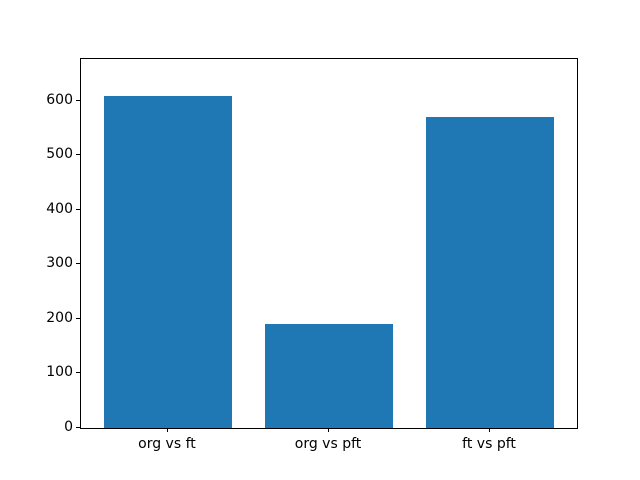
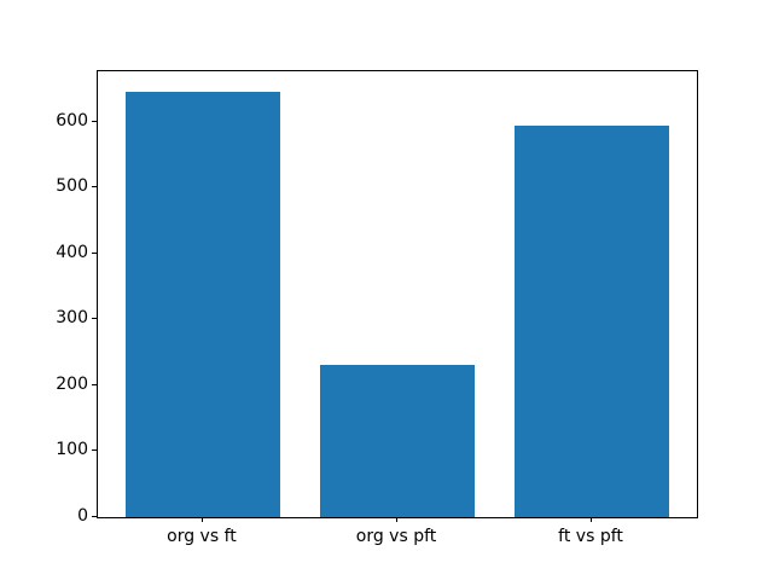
org vs ft: 610 -> 640
org vs pft: 190 -> 230
ft vs pft: 570 -> 600
